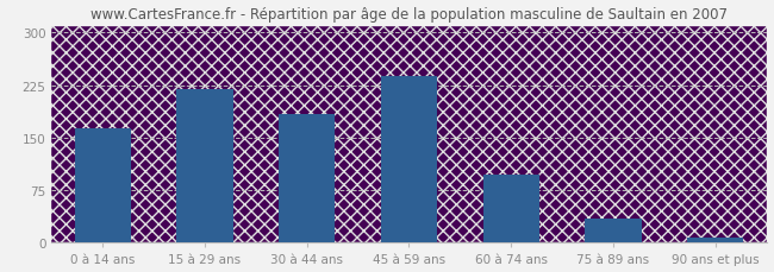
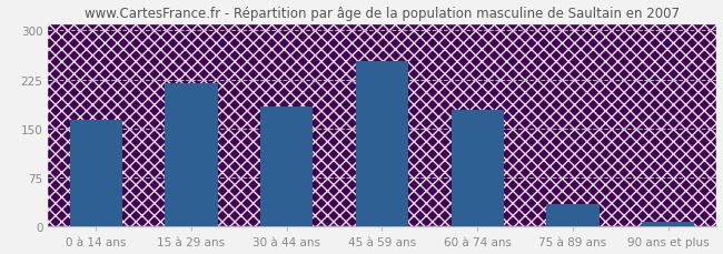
45 à 59 ans: 238 -> 254
60 à 74 ans: 98 -> 178
